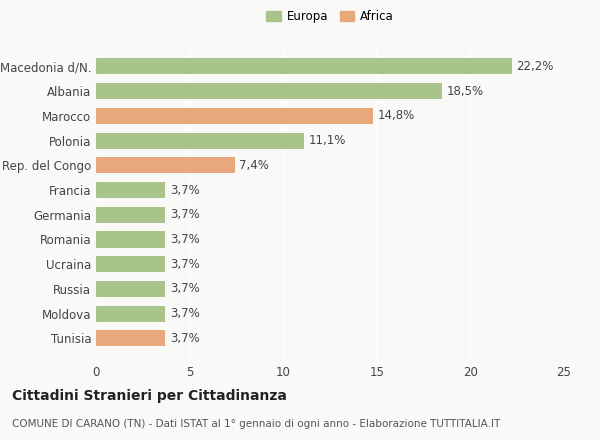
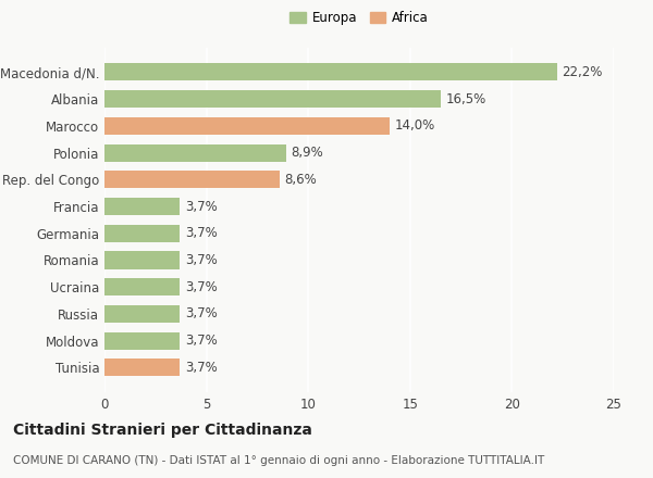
Albania: 18,5% -> 16,5%
Marocco: 14,8% -> 14,0%
Polonia: 11,1% -> 8,9%
Rep. del Congo: 7,4% -> 8,6%
